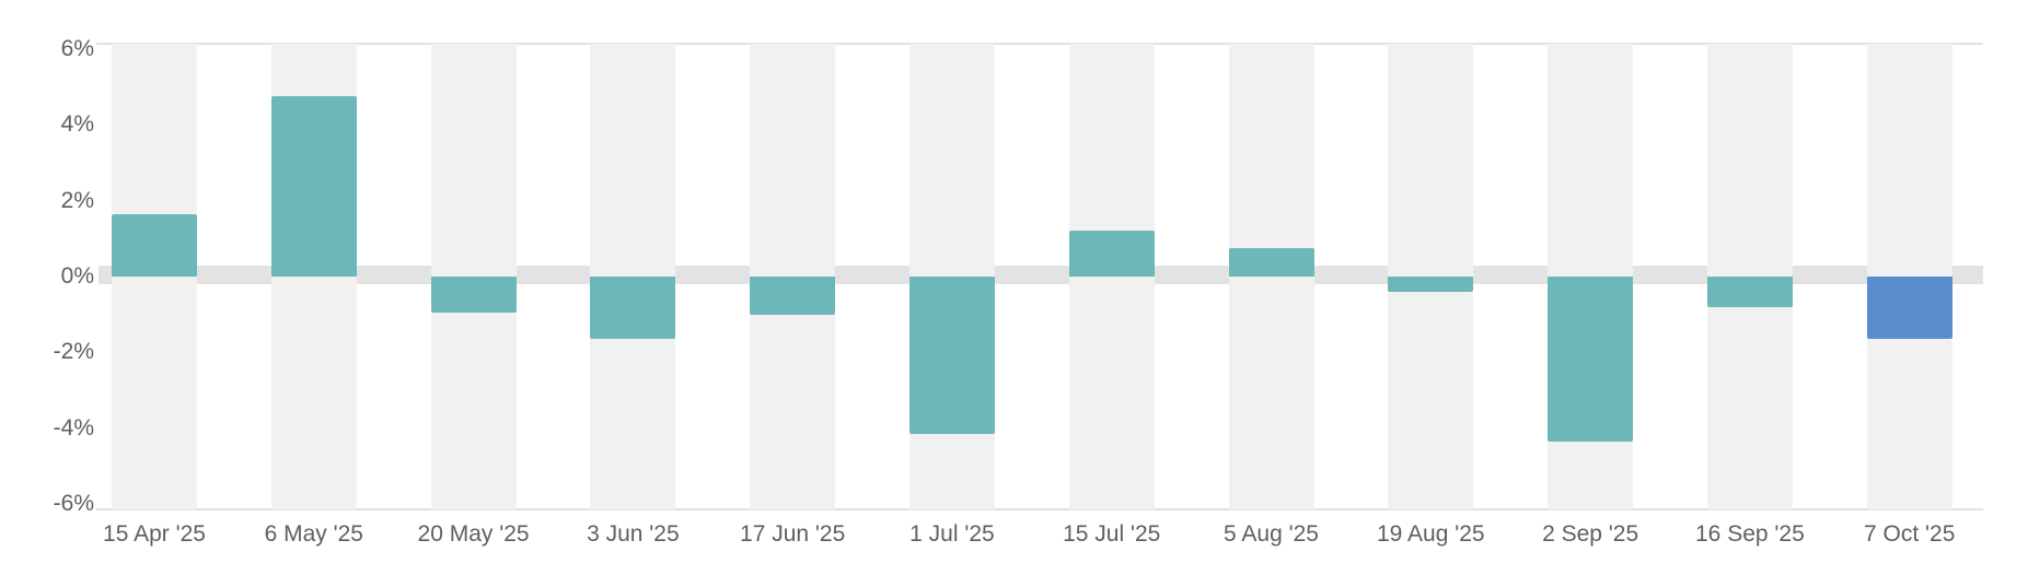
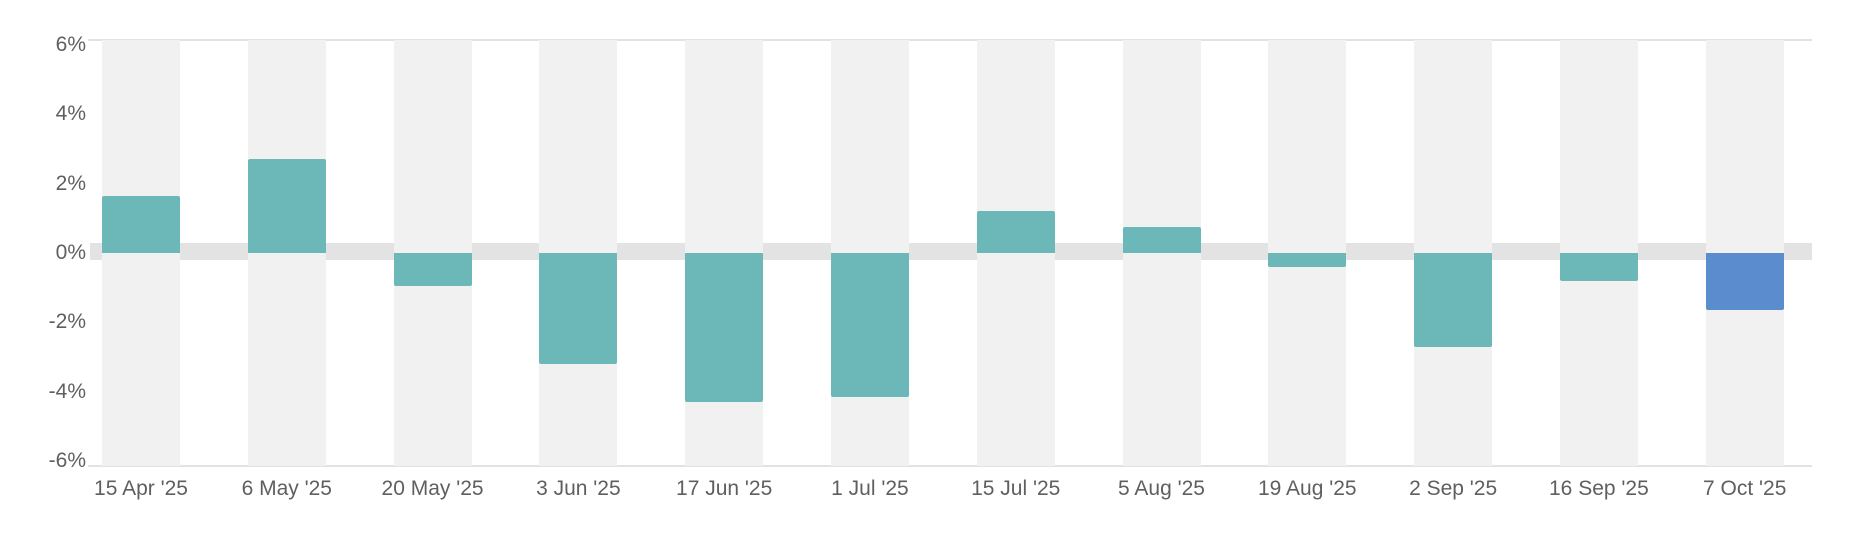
6 May '25: 4.8% -> 2.7%
3 Jun '25: -1.6% -> -3.2%
17 Jun '25: -1.0% -> -4.3%
2 Sep '25: -4.3% -> -2.7%
